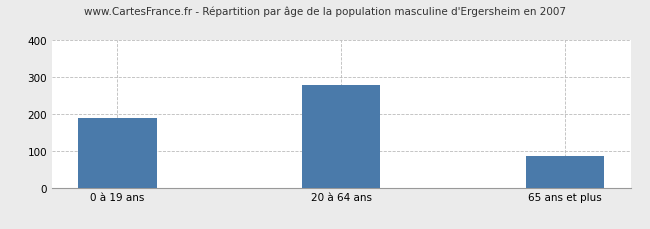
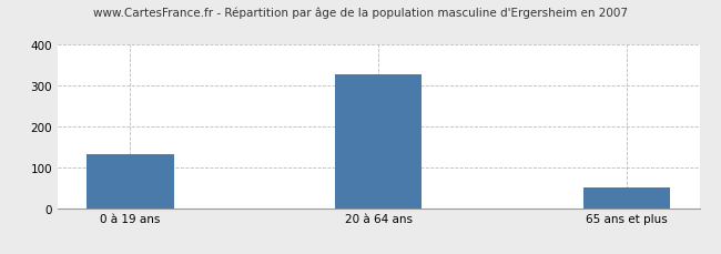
0 à 19 ans: 190 -> 133
20 à 64 ans: 280 -> 329
65 ans et plus: 85 -> 51
